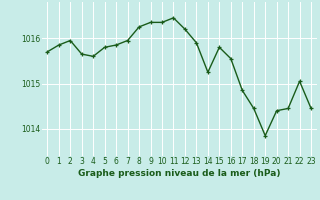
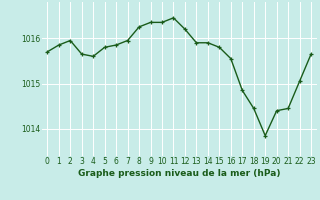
14: 1015.25 -> 1015.90
23: 1014.45 -> 1015.65
